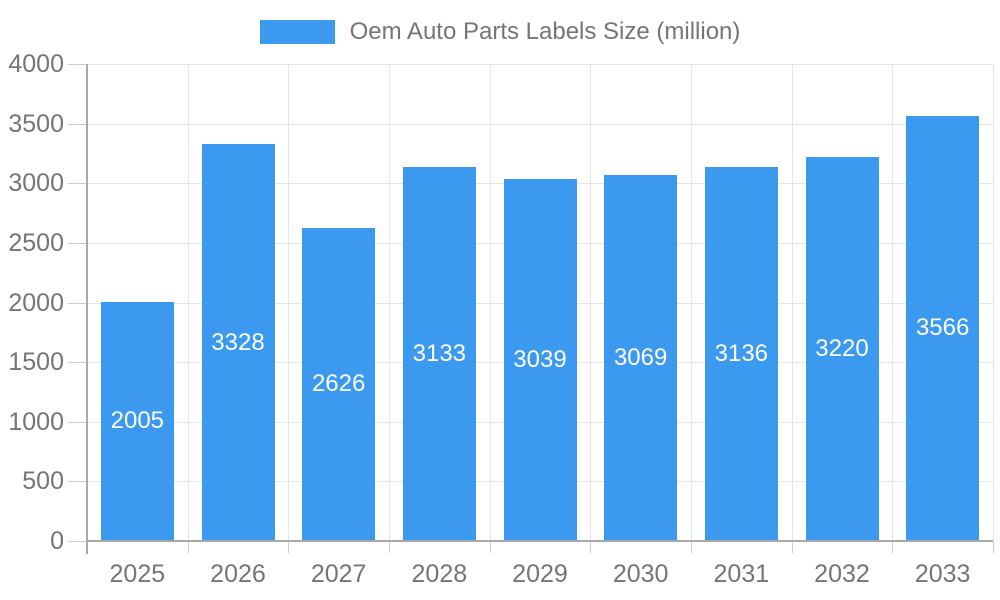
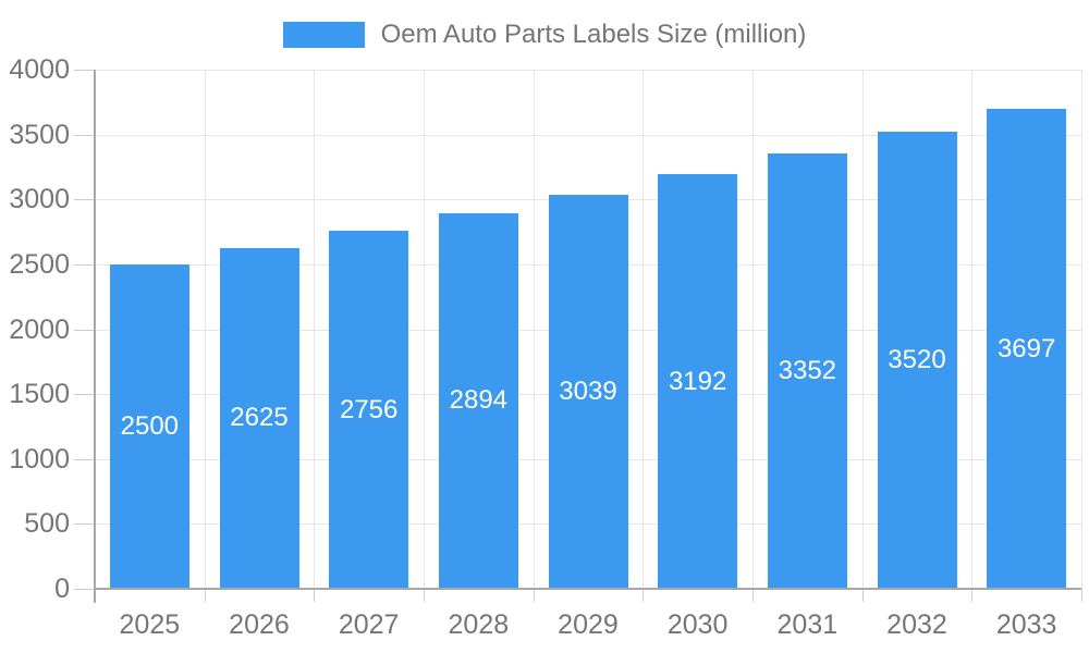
2025: 2005 -> 2500
2026: 3328 -> 2625
2027: 2626 -> 2756
2028: 3133 -> 2894
2030: 3069 -> 3192
2031: 3136 -> 3352
2032: 3220 -> 3520
2033: 3566 -> 3697
